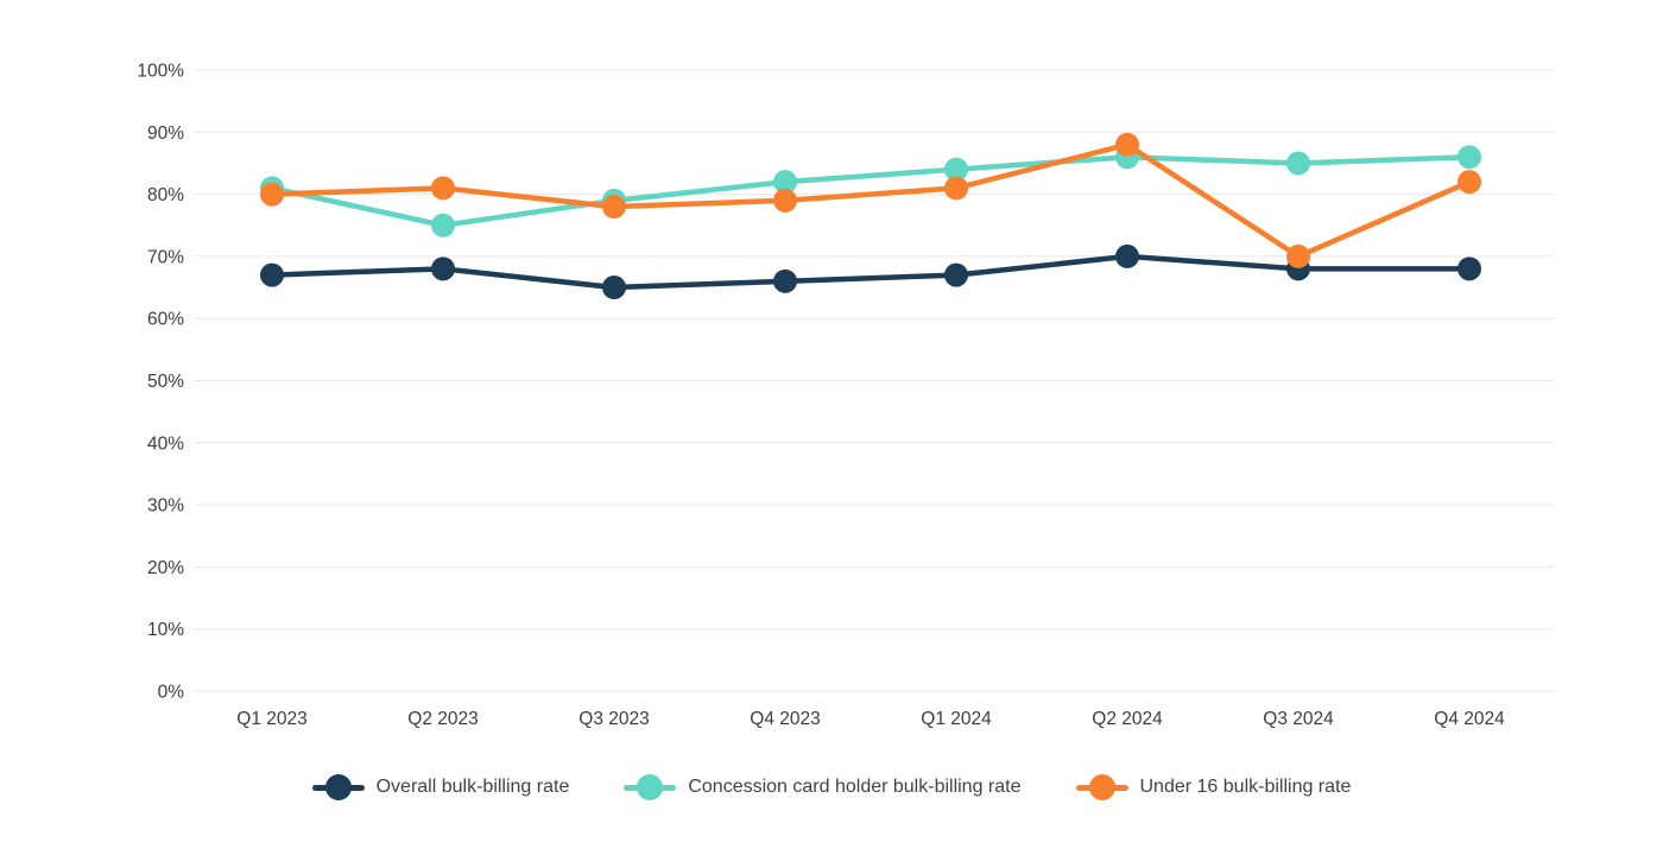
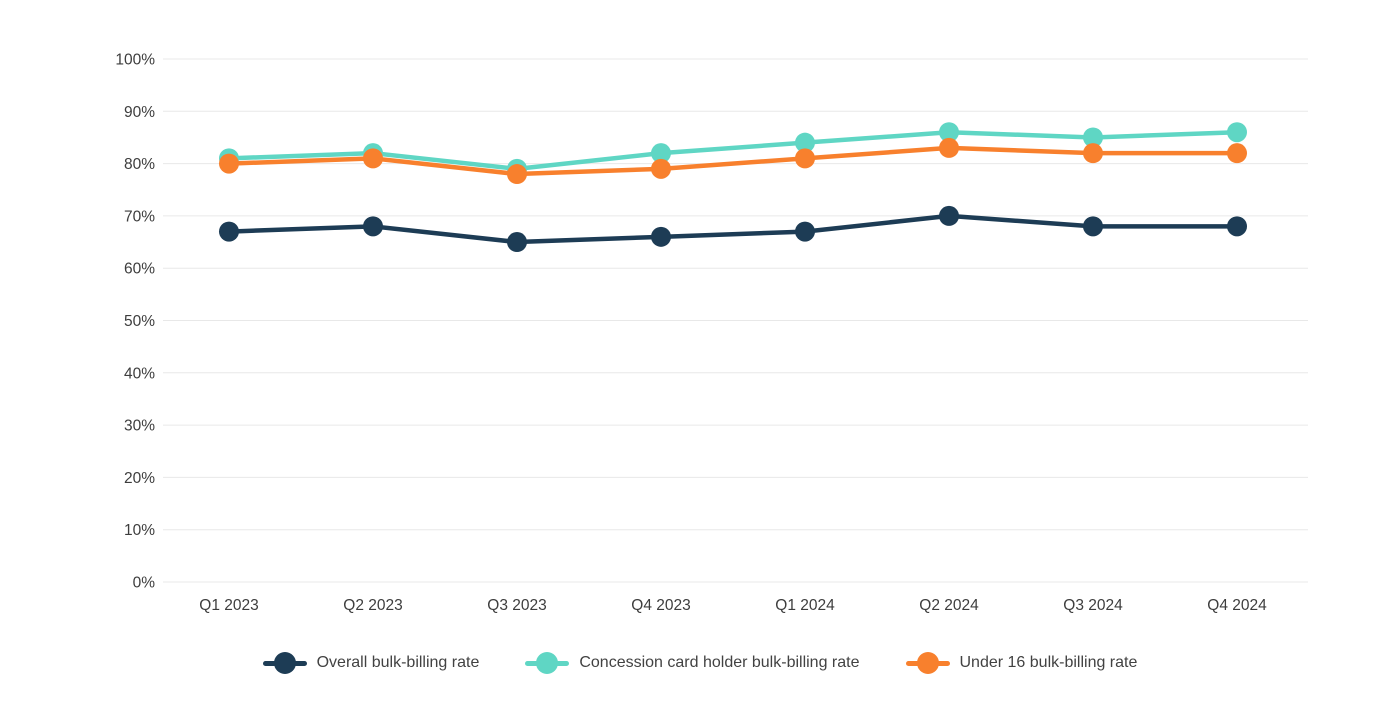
Concession card holder bulk-billing rate/Q2 2023: 75% -> 82%
Under 16 bulk-billing rate/Q2 2024: 88% -> 83%
Under 16 bulk-billing rate/Q3 2024: 70% -> 82%
